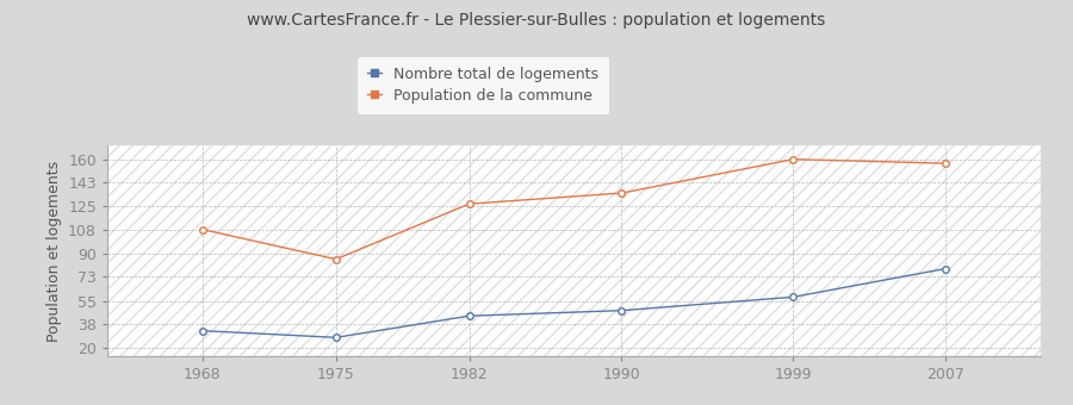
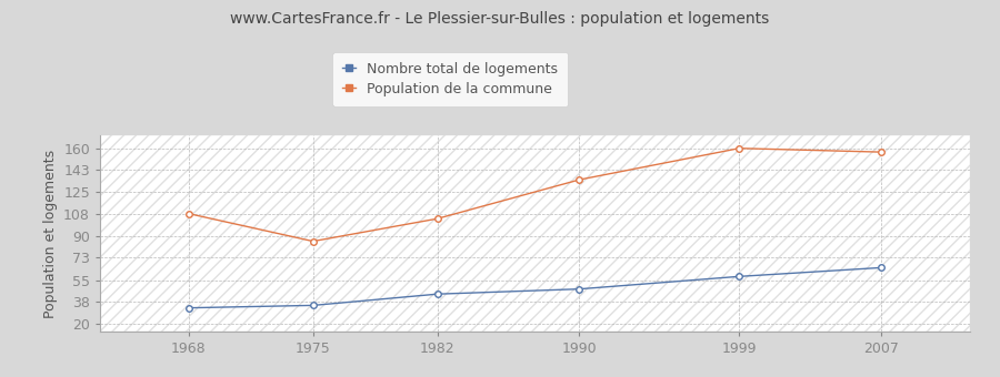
Nombre total de logements/1975: 28 -> 35
Population de la commune/1982: 127 -> 104
Nombre total de logements/2007: 79 -> 65
